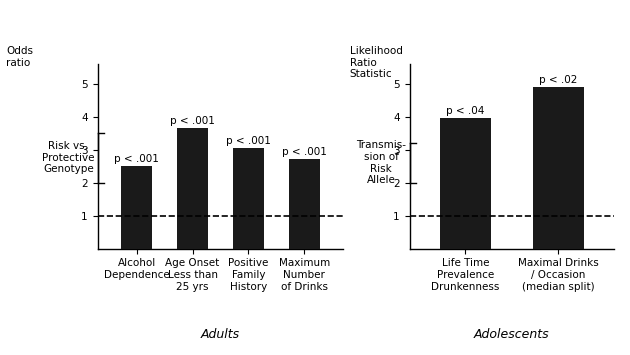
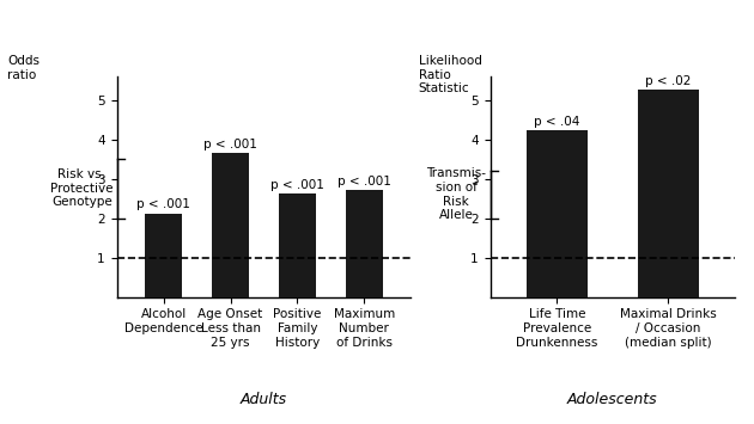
Alcohol Dependence: 2.50 -> 2.12
Positive Family History: 3.05 -> 2.62
Life Time Prevalence Drunkenness: 3.95 -> 4.22
Maximal Drinks / Occasion (median split): 4.90 -> 5.25
